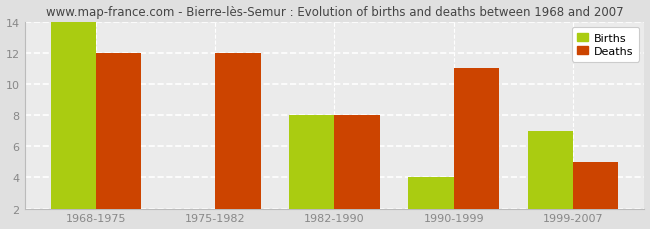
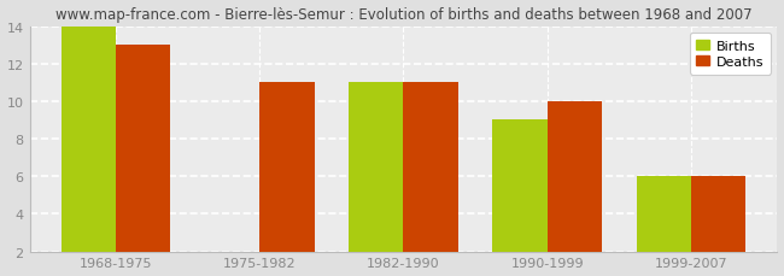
Deaths/1968-1975: 12 -> 13
Deaths/1975-1982: 12 -> 11
Births/1982-1990: 8 -> 11
Deaths/1982-1990: 8 -> 11
Births/1990-1999: 4 -> 9
Deaths/1990-1999: 11 -> 10
Births/1999-2007: 7 -> 6
Deaths/1999-2007: 5 -> 6
